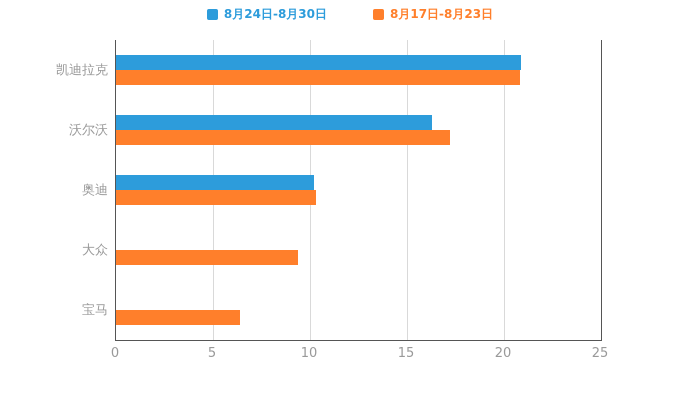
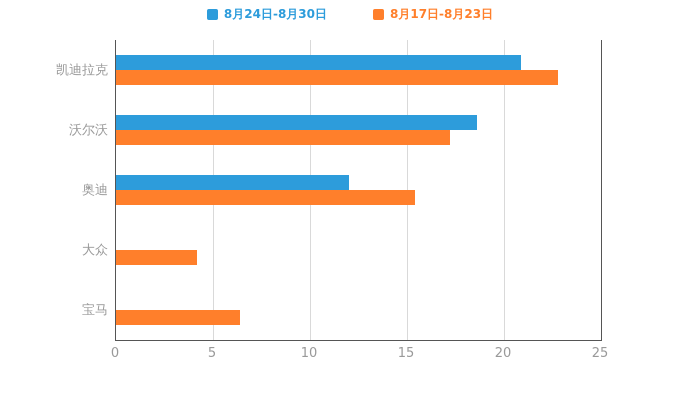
8月17日-8月23日/凯迪拉克: 20.8 -> 22.8
8月24日-8月30日/沃尔沃: 16.3 -> 18.6
8月24日-8月30日/奥迪: 10.2 -> 12.0
8月17日-8月23日/奥迪: 10.3 -> 15.4
8月17日-8月23日/大众: 9.4 -> 4.2
